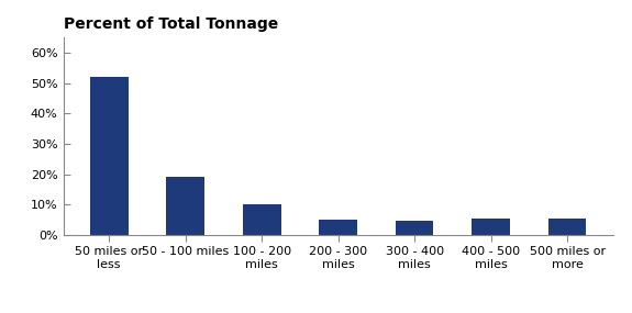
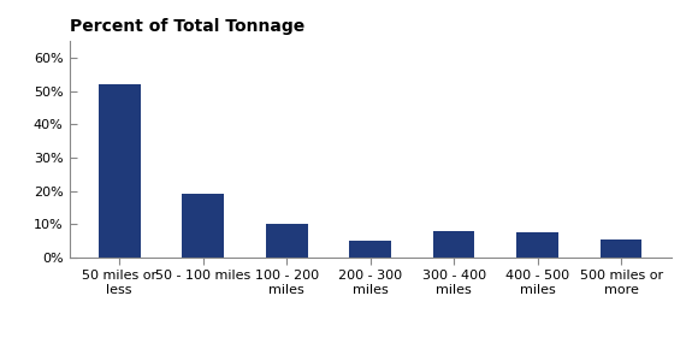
300 - 400 miles: 4.5% -> 8.0%
400 - 500 miles: 5.5% -> 7.5%
